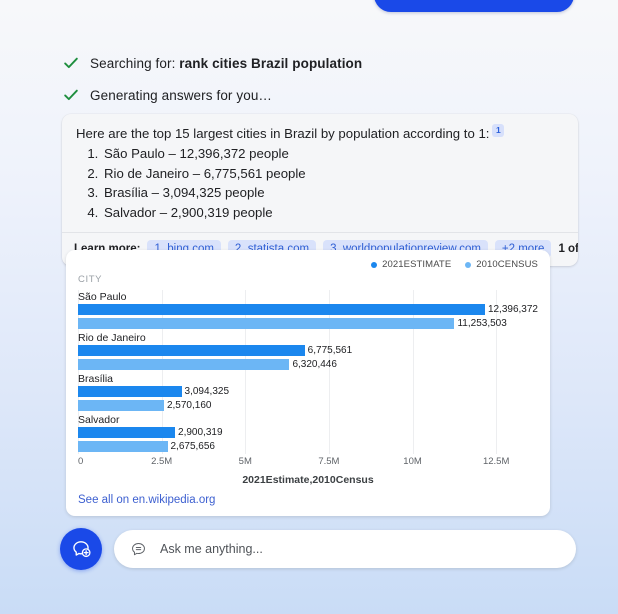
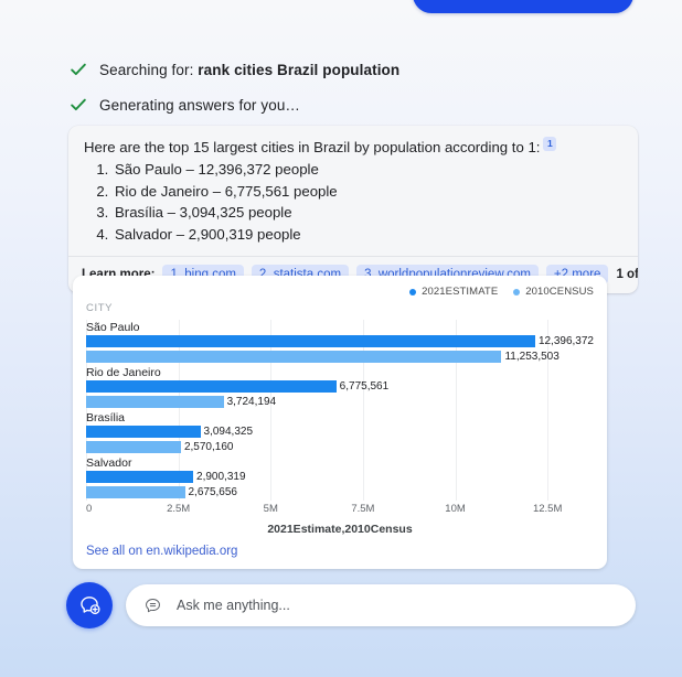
2010CENSUS/Rio de Janeiro: 6,320,446 -> 3,724,194
